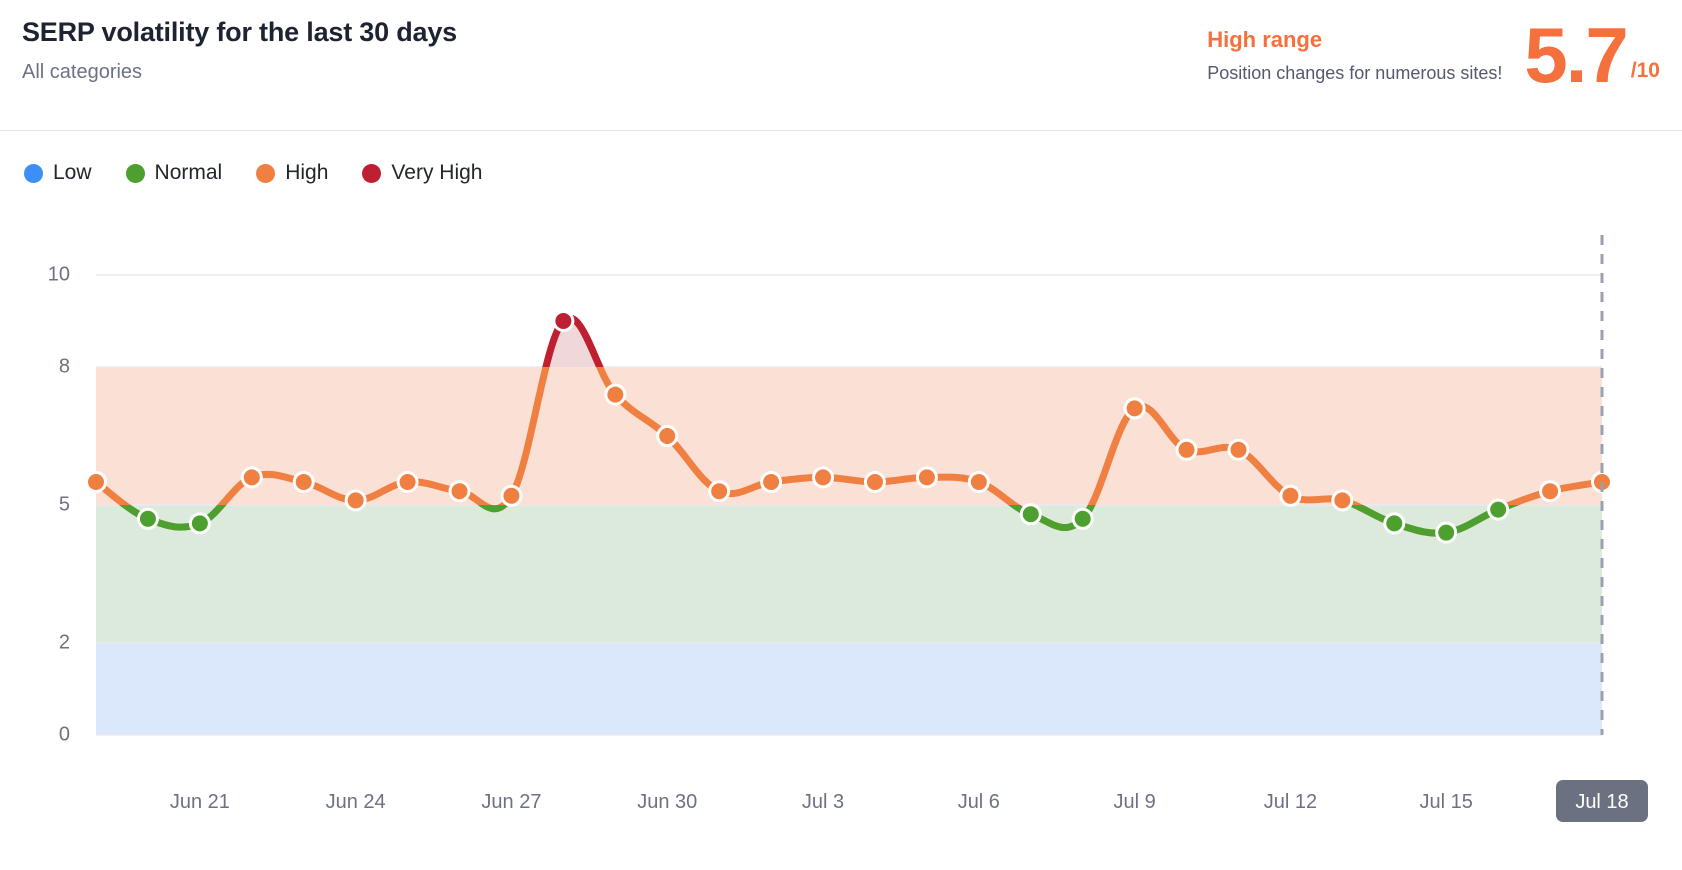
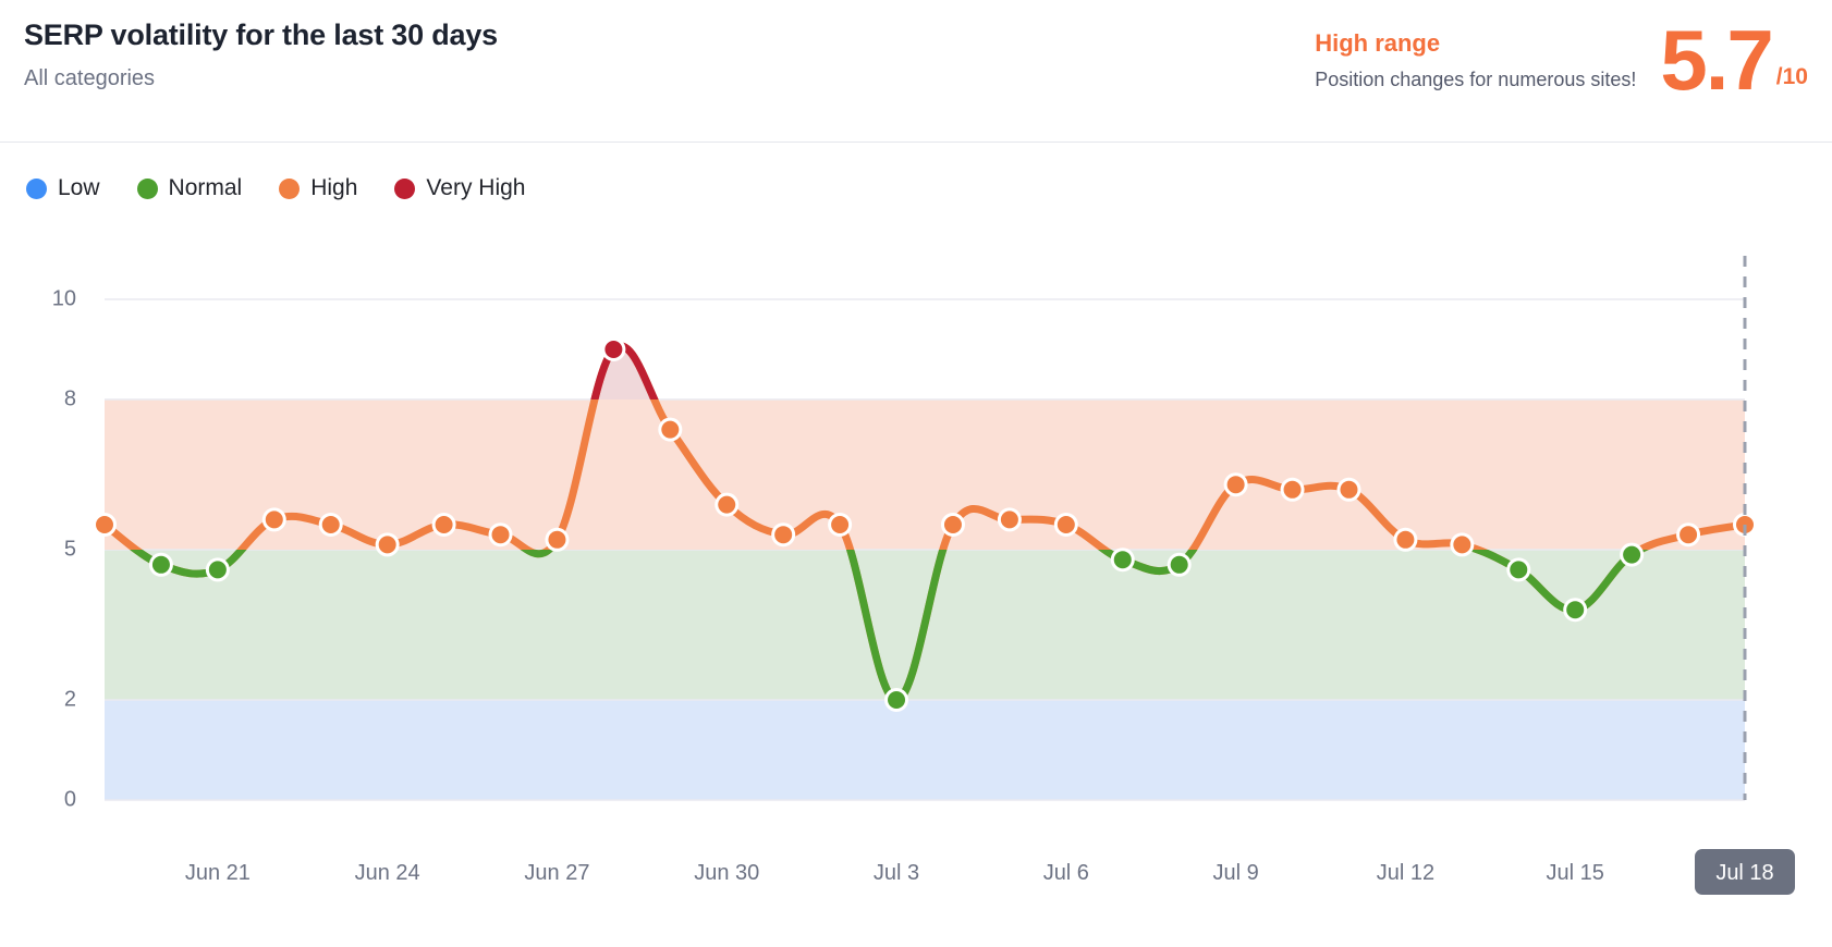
Jun 30: 6.5 -> 5.9
Jul 3: 5.6 -> 2.0
Jul 9: 7.1 -> 6.3
Jul 15: 4.4 -> 3.8
